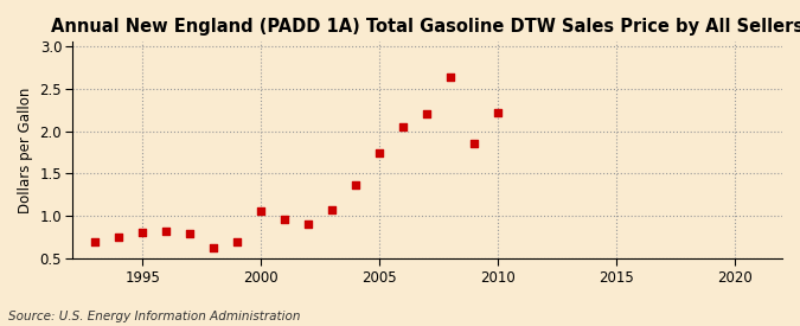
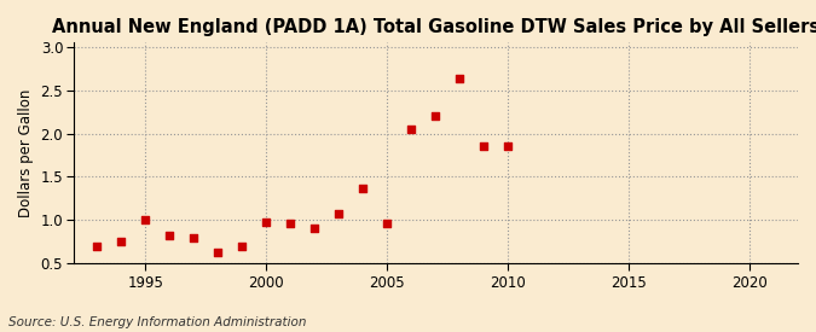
1995: 0.81 -> 1.00
2000: 1.06 -> 0.98
2005: 1.74 -> 0.96
2010: 2.22 -> 1.86
